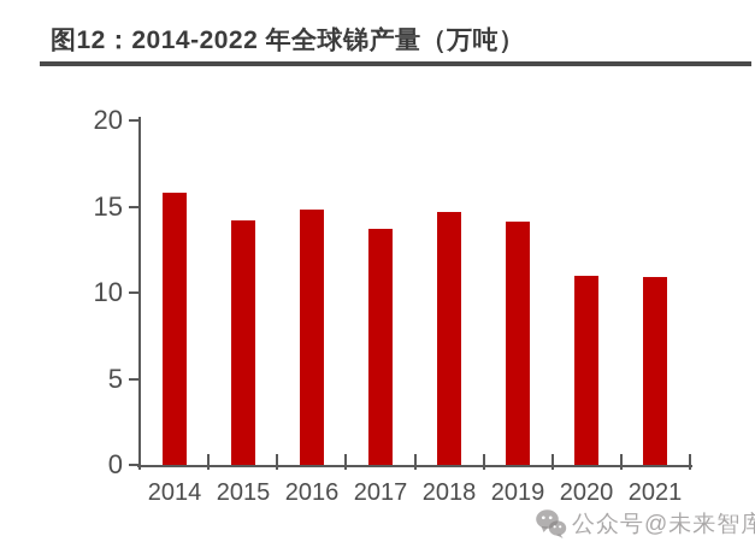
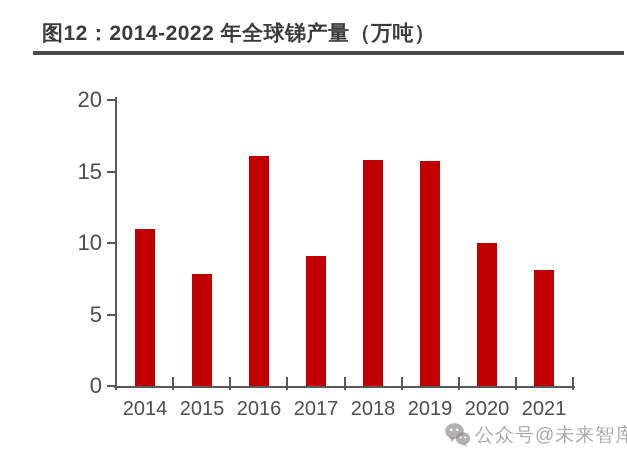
2014: 15.8 -> 11.0
2015: 14.2 -> 7.8
2016: 14.8 -> 16.1
2017: 13.7 -> 9.1
2018: 14.7 -> 15.8
2019: 14.1 -> 15.7
2020: 11.0 -> 10.0
2021: 10.9 -> 8.1
